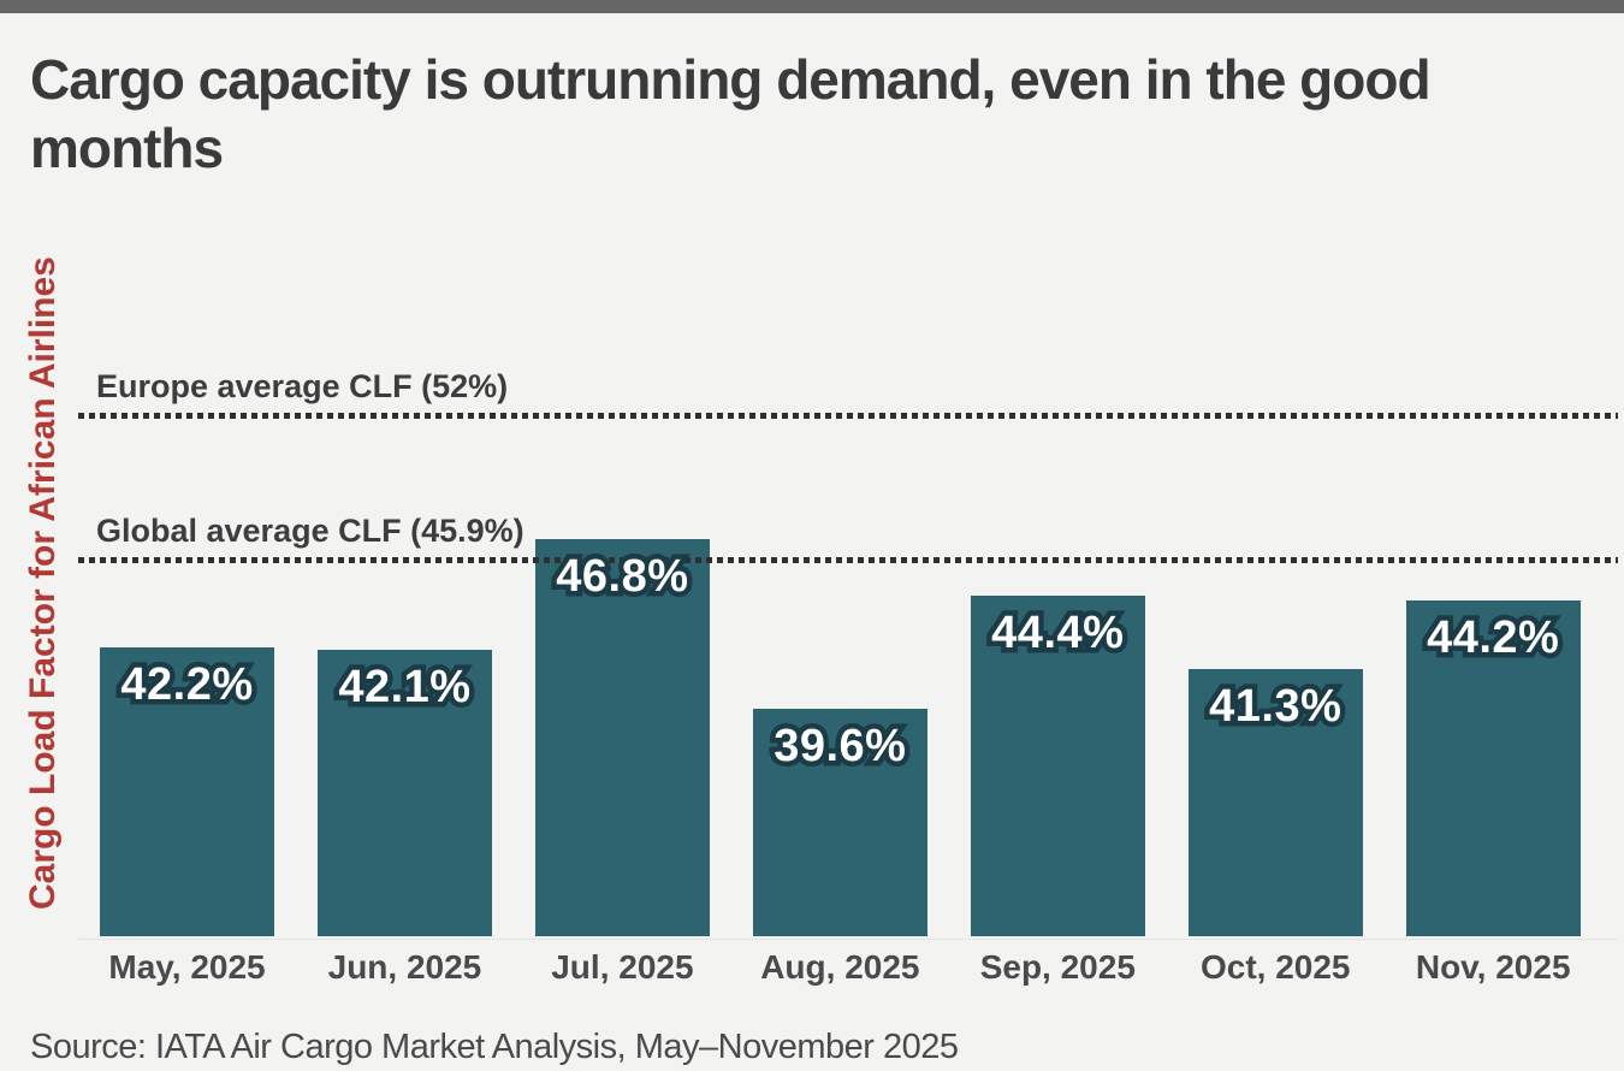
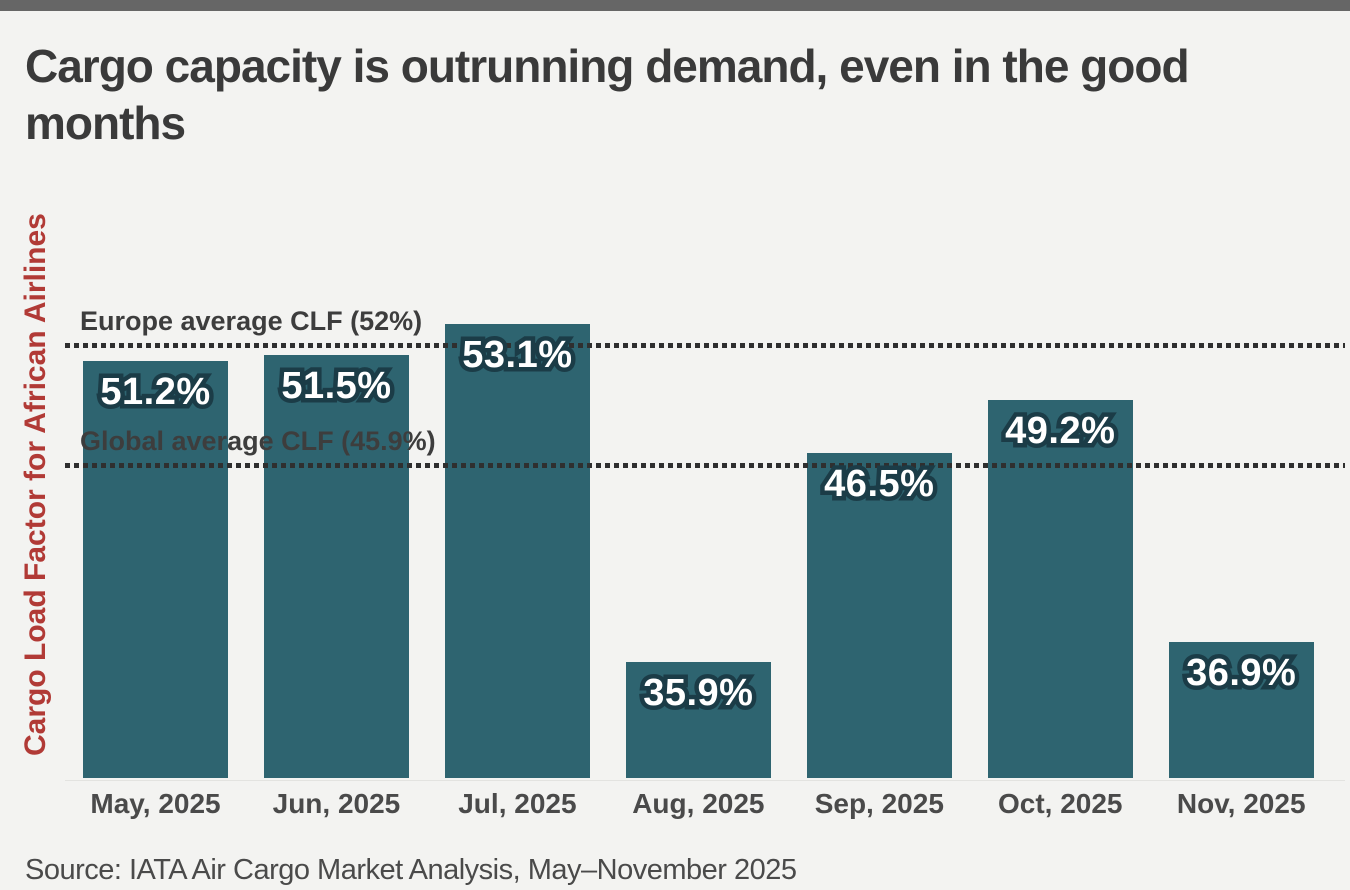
May, 2025: 42.2% -> 51.2%
Jun, 2025: 42.1% -> 51.5%
Jul, 2025: 46.8% -> 53.1%
Aug, 2025: 39.6% -> 35.9%
Sep, 2025: 44.4% -> 46.5%
Oct, 2025: 41.3% -> 49.2%
Nov, 2025: 44.2% -> 36.9%
